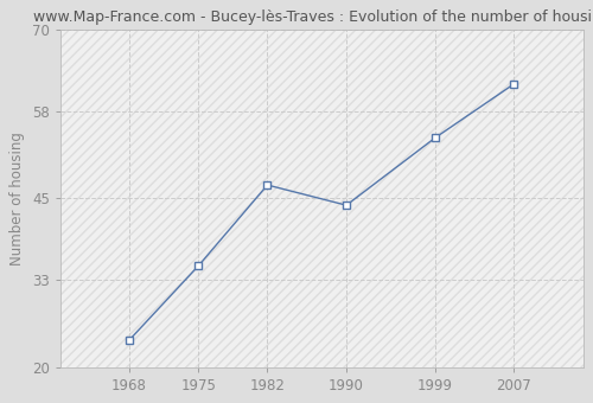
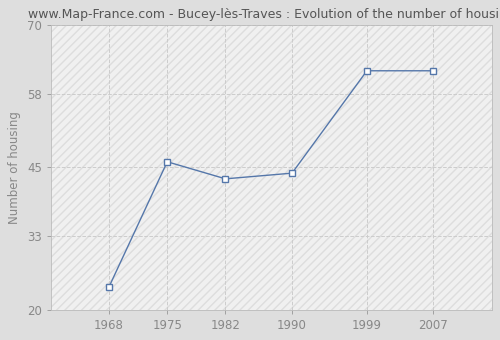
1975: 35 -> 46
1982: 47 -> 43
1999: 54 -> 62
